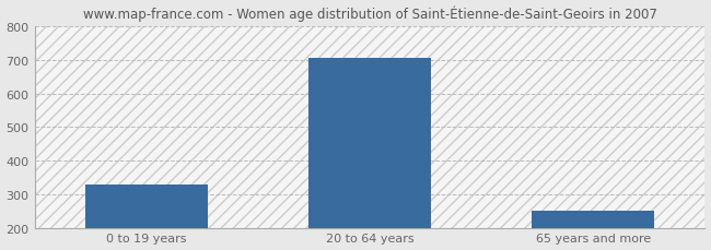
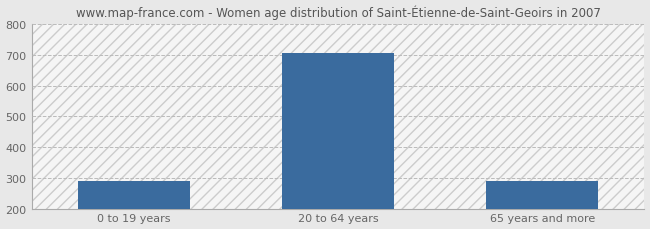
0 to 19 years: 328 -> 290
65 years and more: 252 -> 290
